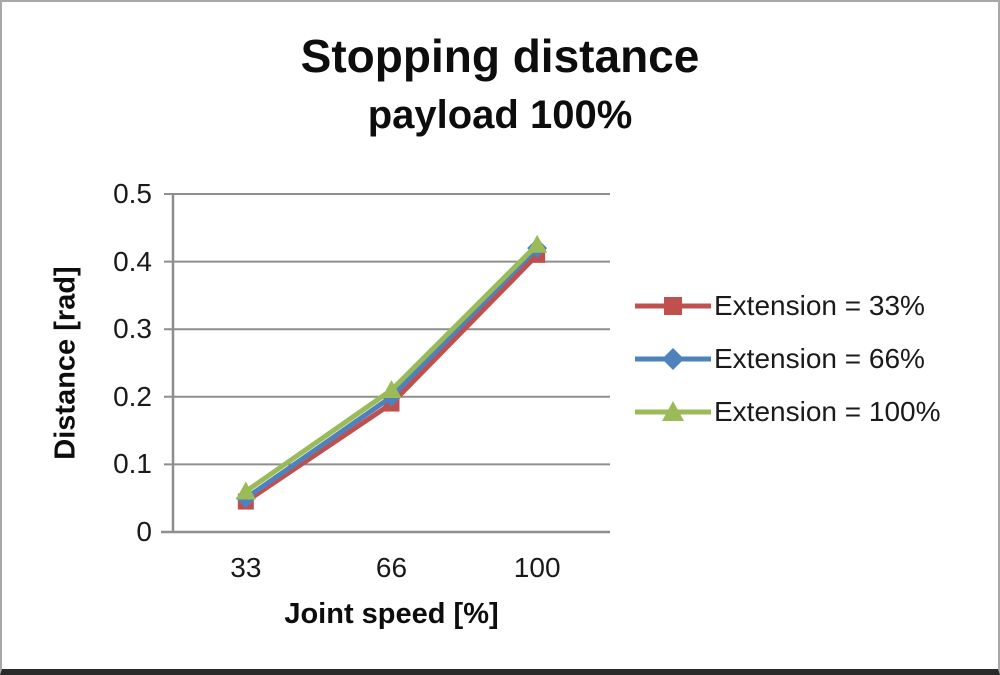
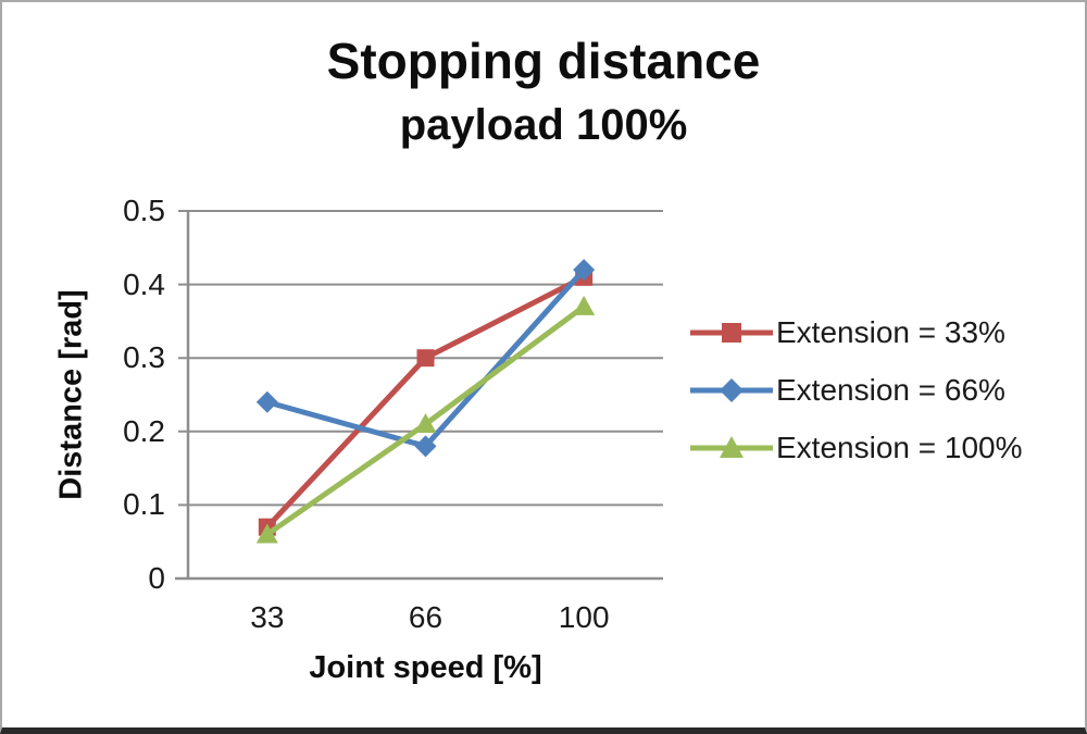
Extension = 33%/33: 0.04 -> 0.07
Extension = 66%/33: 0.05 -> 0.24
Extension = 33%/66: 0.19 -> 0.30
Extension = 66%/66: 0.20 -> 0.18
Extension = 100%/100: 0.42 -> 0.37
